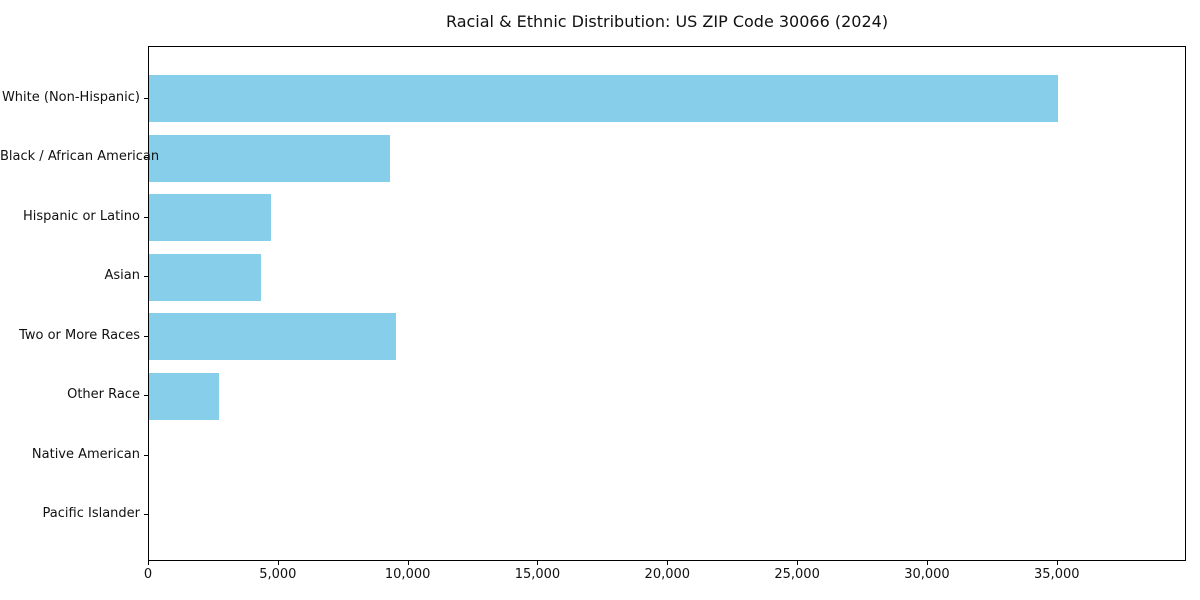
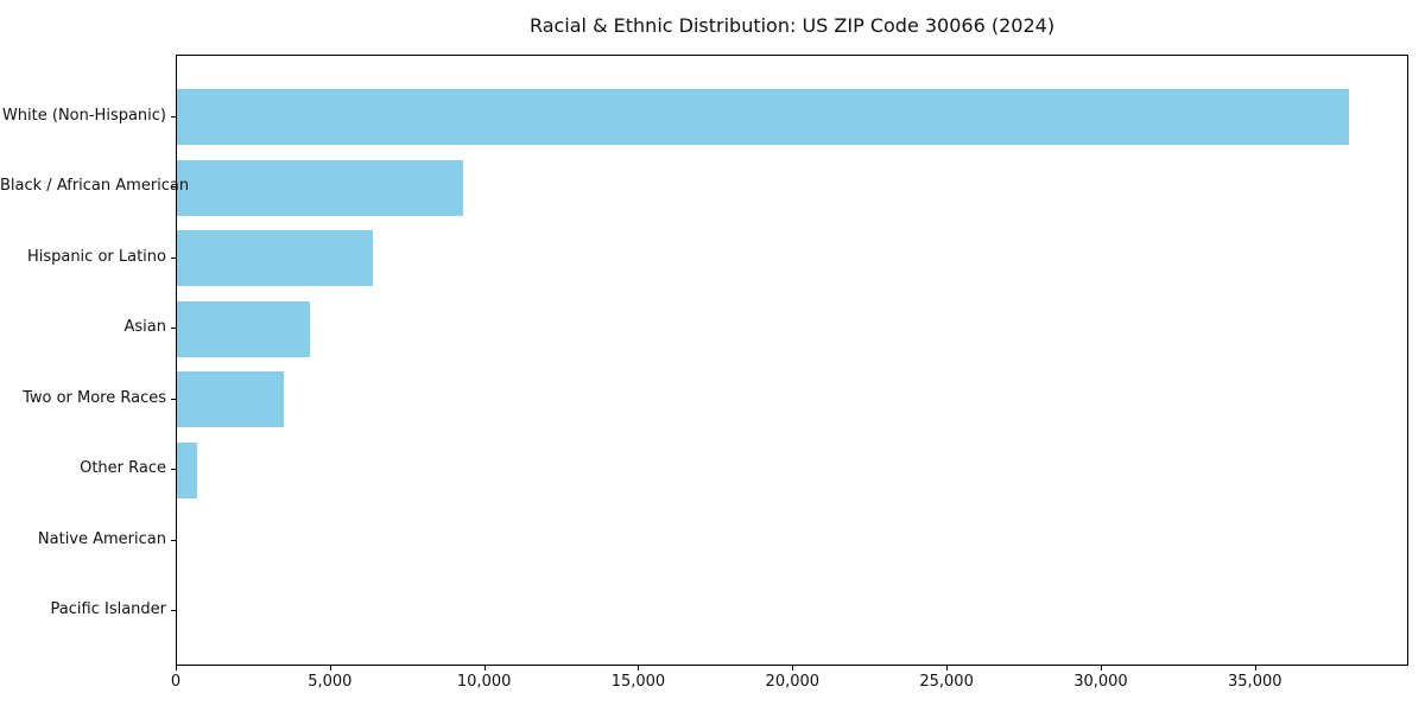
White (Non-Hispanic): 35000 -> 38000
Hispanic or Latino: 4700 -> 6400
Two or More Races: 9500 -> 3400
Other Race: 2700 -> 600
